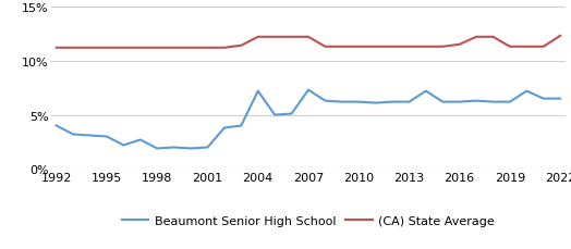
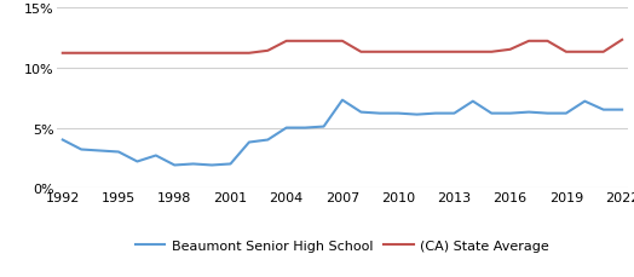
Beaumont Senior High School/2004: 7.2% -> 5.0%
